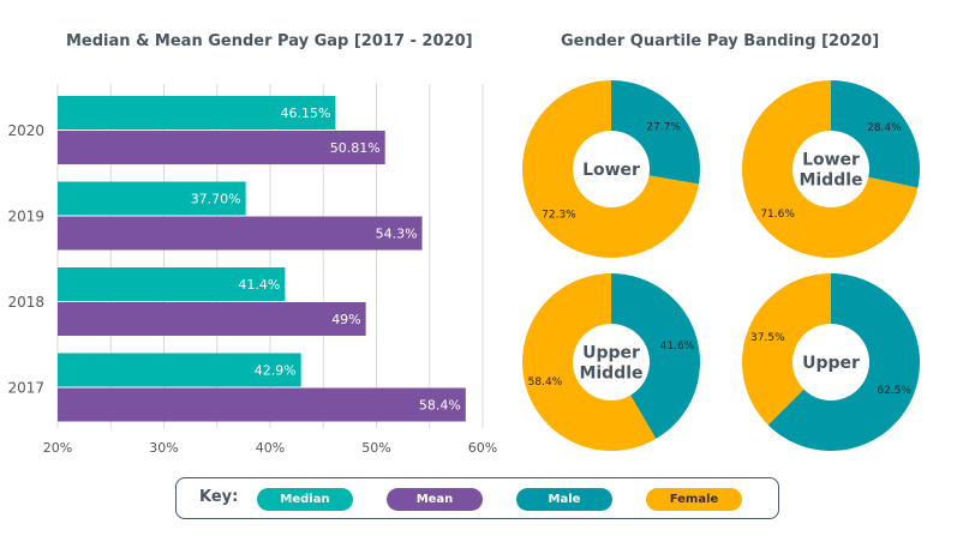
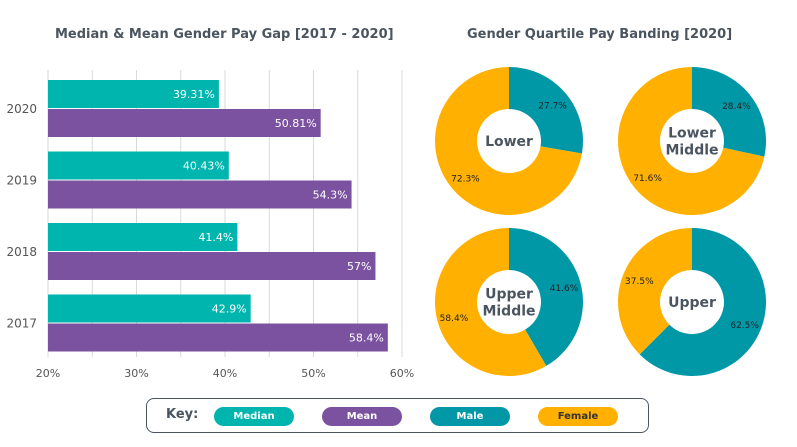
Median & Mean Gender Pay Gap [2017 - 2020]/Median/2020: 46.15% -> 39.31%
Median & Mean Gender Pay Gap [2017 - 2020]/Median/2019: 37.70% -> 40.43%
Median & Mean Gender Pay Gap [2017 - 2020]/Mean/2018: 49% -> 57%
